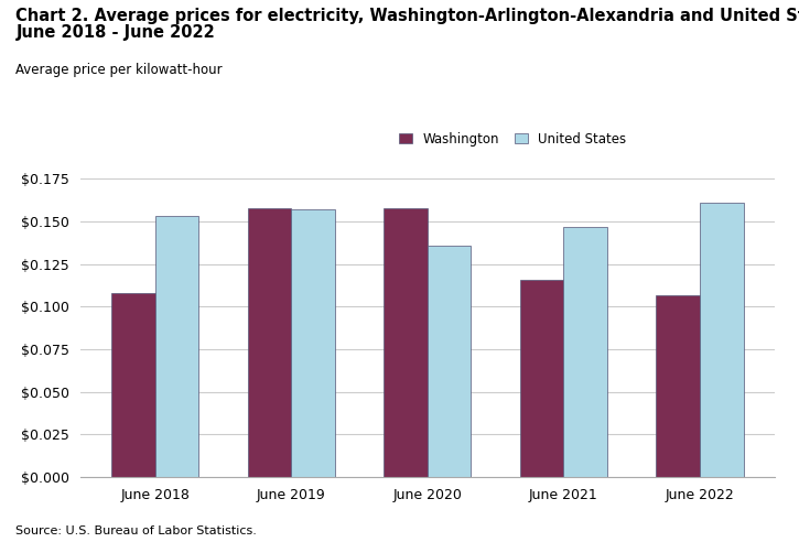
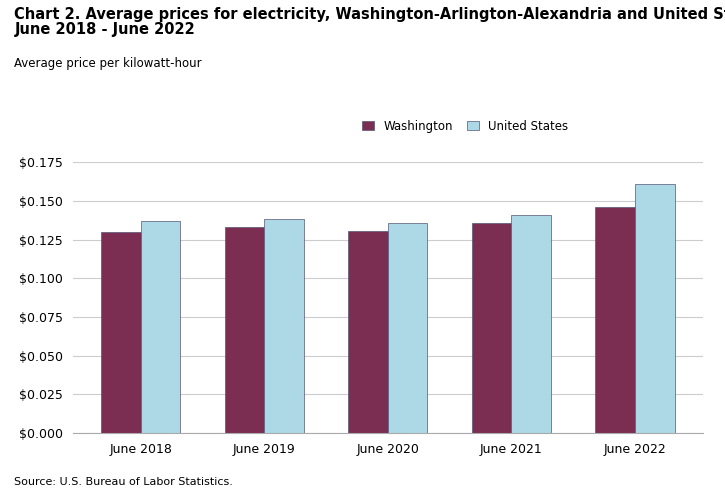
Washington/June 2018: $0.108 -> $0.130
United States/June 2018: $0.153 -> $0.137
Washington/June 2019: $0.158 -> $0.133
United States/June 2019: $0.157 -> $0.138
Washington/June 2020: $0.158 -> $0.131
Washington/June 2021: $0.116 -> $0.136
United States/June 2021: $0.147 -> $0.141
Washington/June 2022: $0.107 -> $0.146
